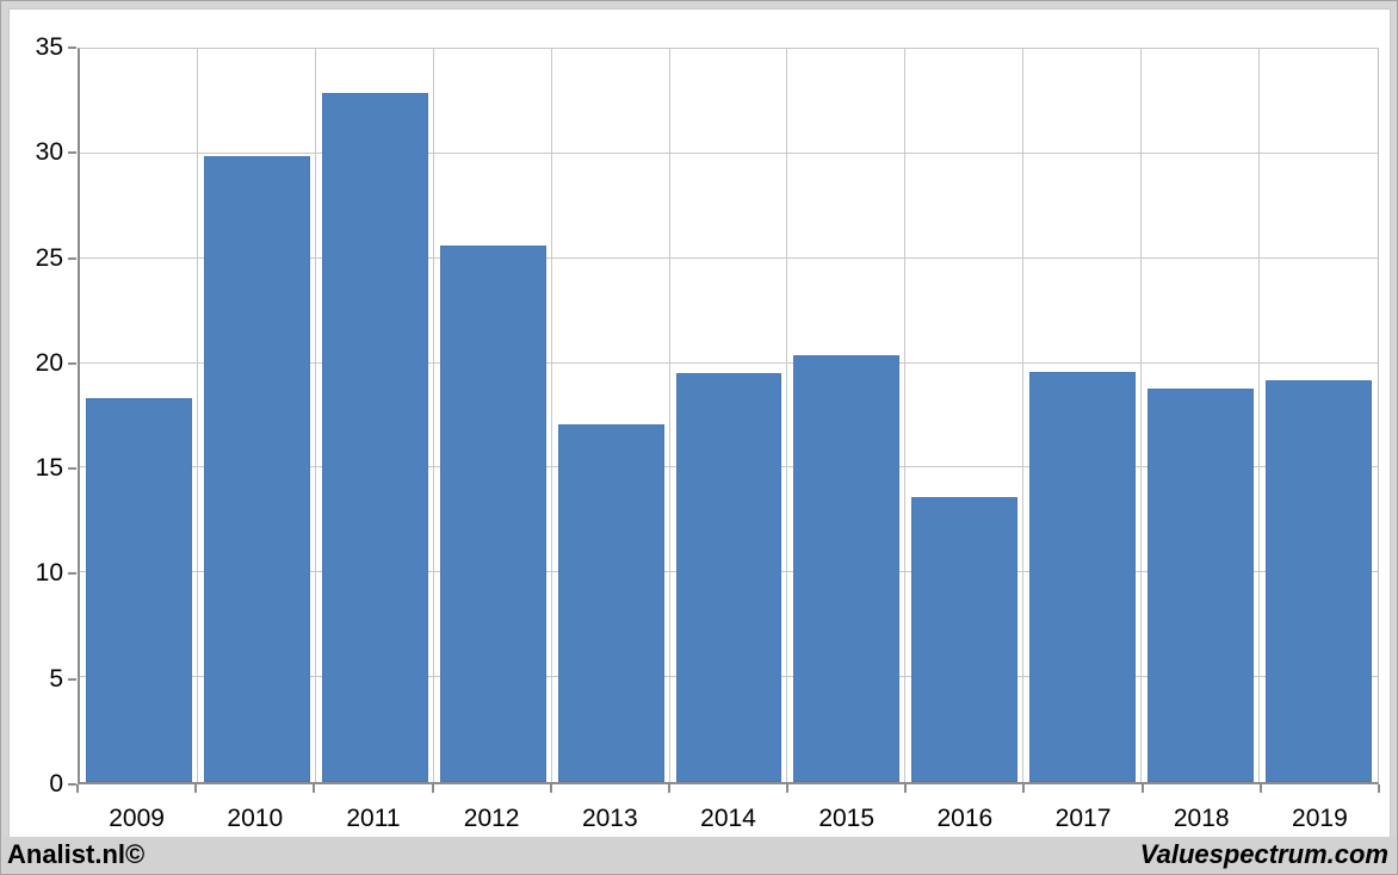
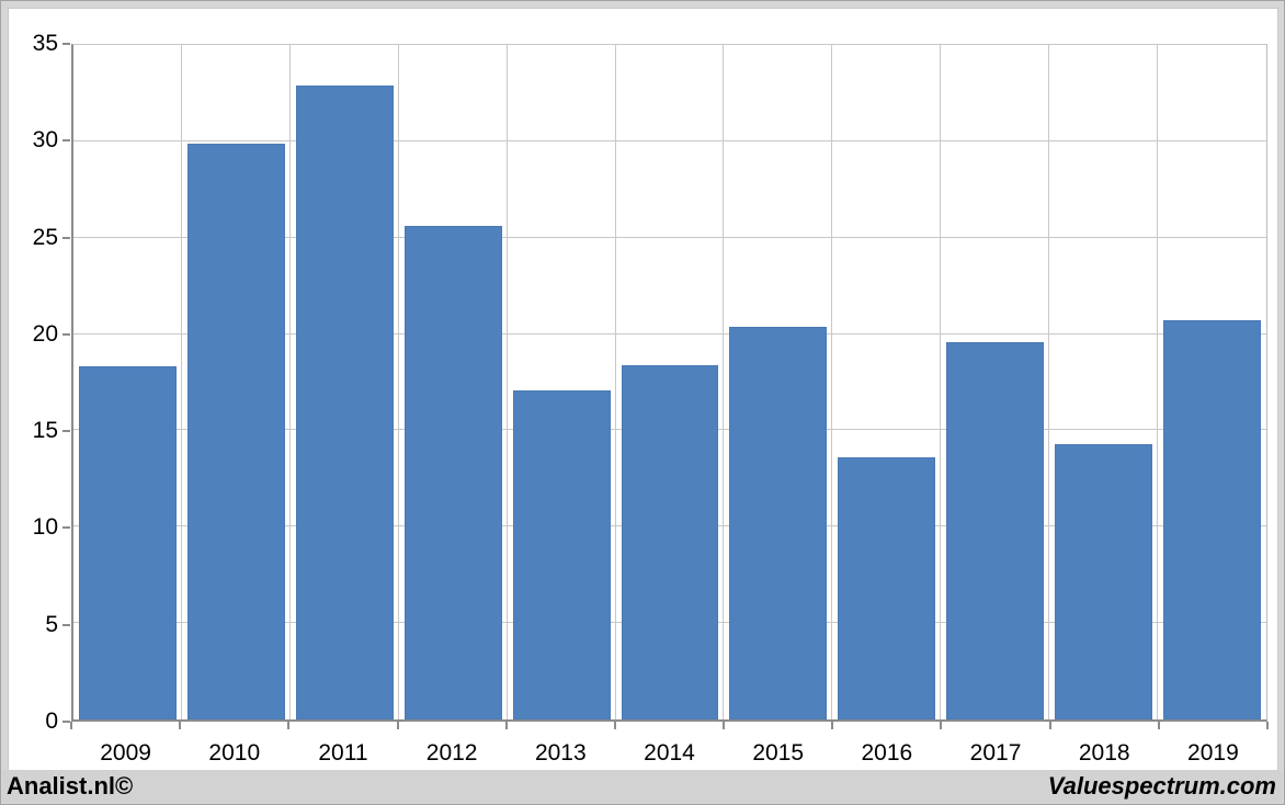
2014: 19.5 -> 18.4
2018: 18.8 -> 14.3
2019: 19.2 -> 20.7
